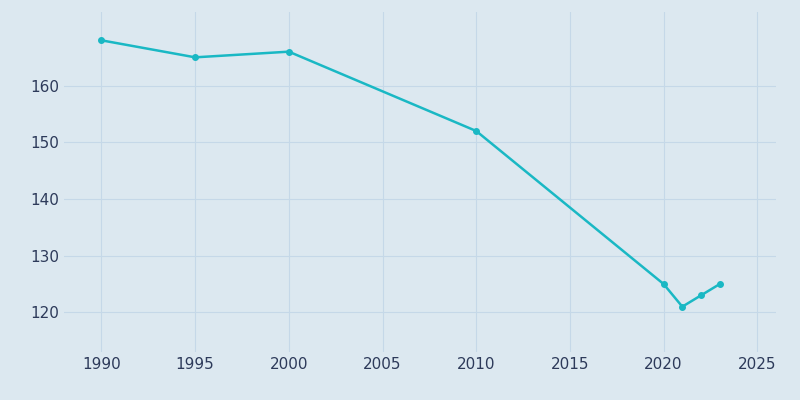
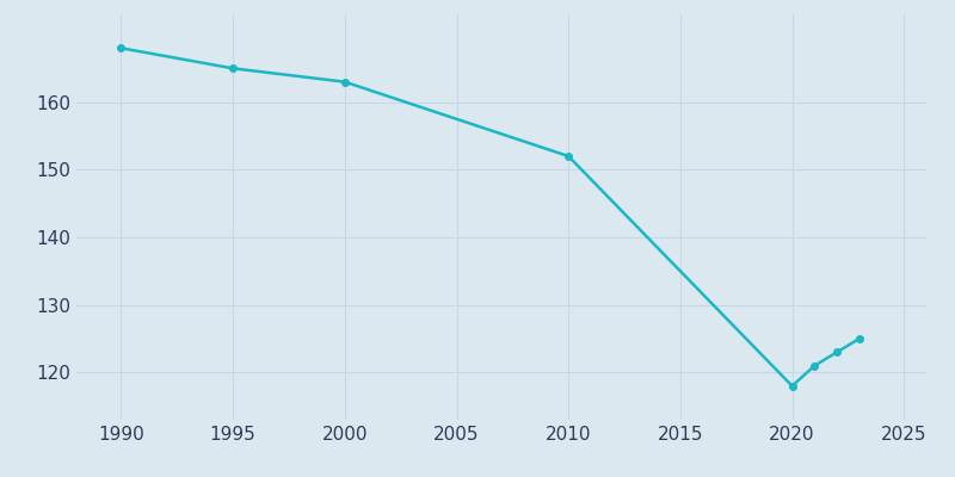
2000: 166 -> 163
2020: 125 -> 118
